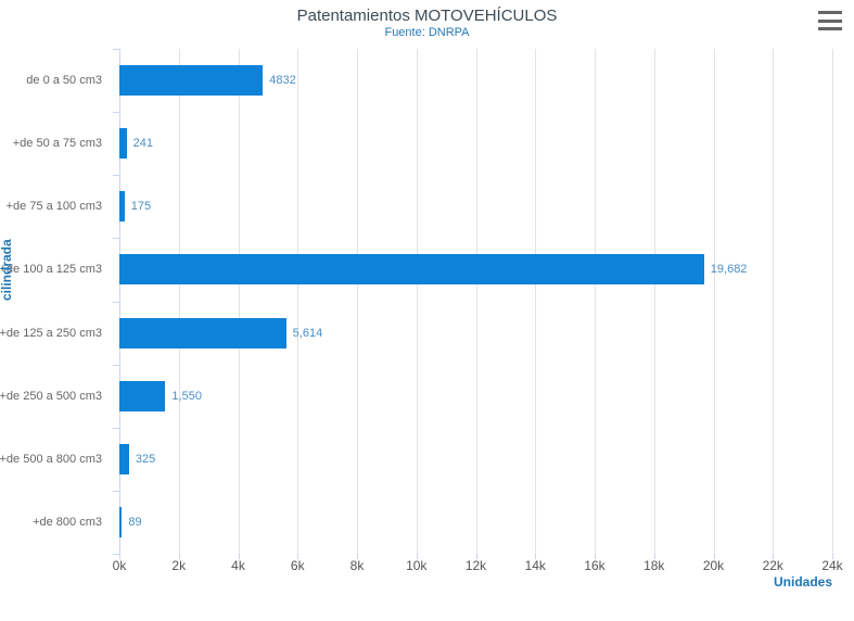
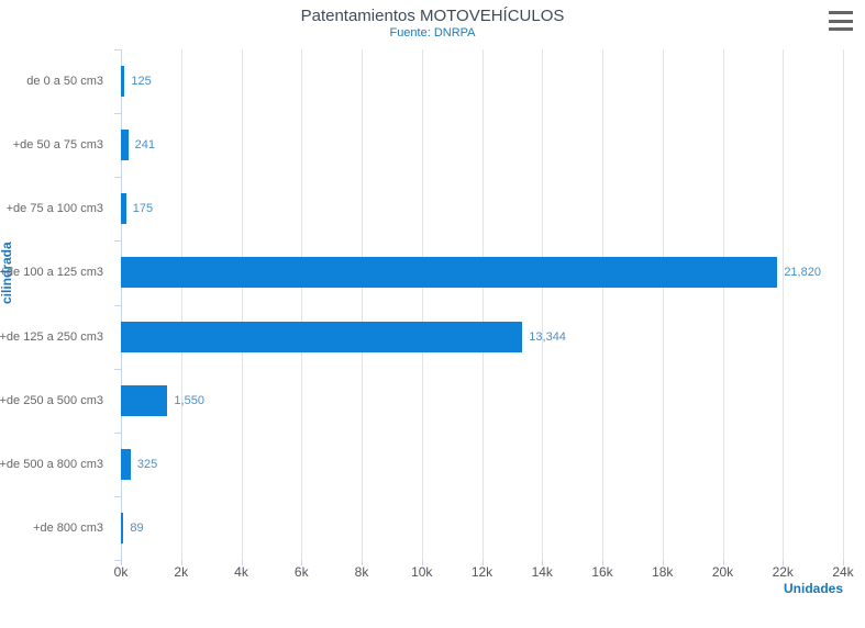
de 0 a 50 cm3: 4832 -> 125
+de 100 a 125 cm3: 19,682 -> 21,820
+de 125 a 250 cm3: 5,614 -> 13,344
